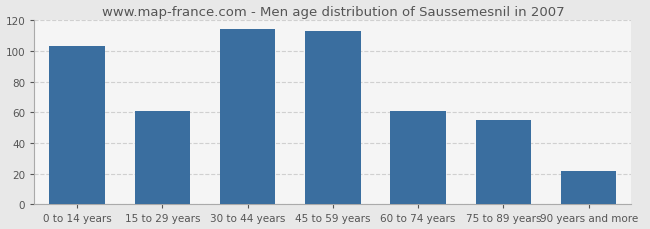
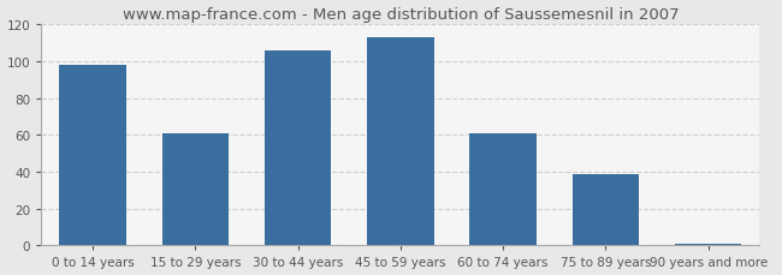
0 to 14 years: 103 -> 98
30 to 44 years: 114 -> 106
75 to 89 years: 55 -> 39
90 years and more: 22 -> 1
